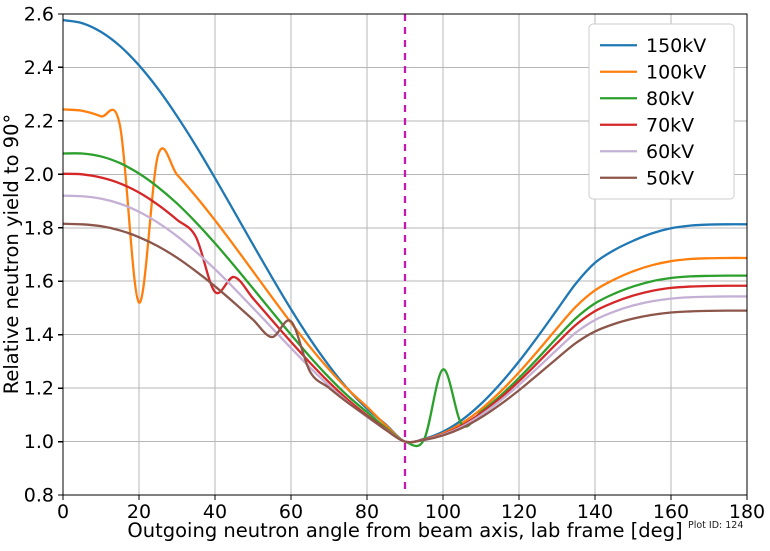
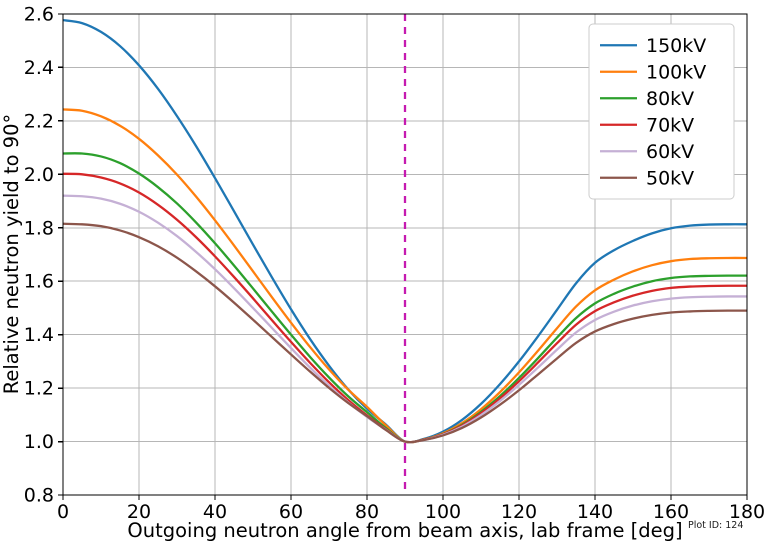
100kV/20: 1.52 -> 2.13
70kV/40: 1.56 -> 1.69
50kV/60: 1.45 -> 1.33
80kV/100: 1.27 -> 1.03
